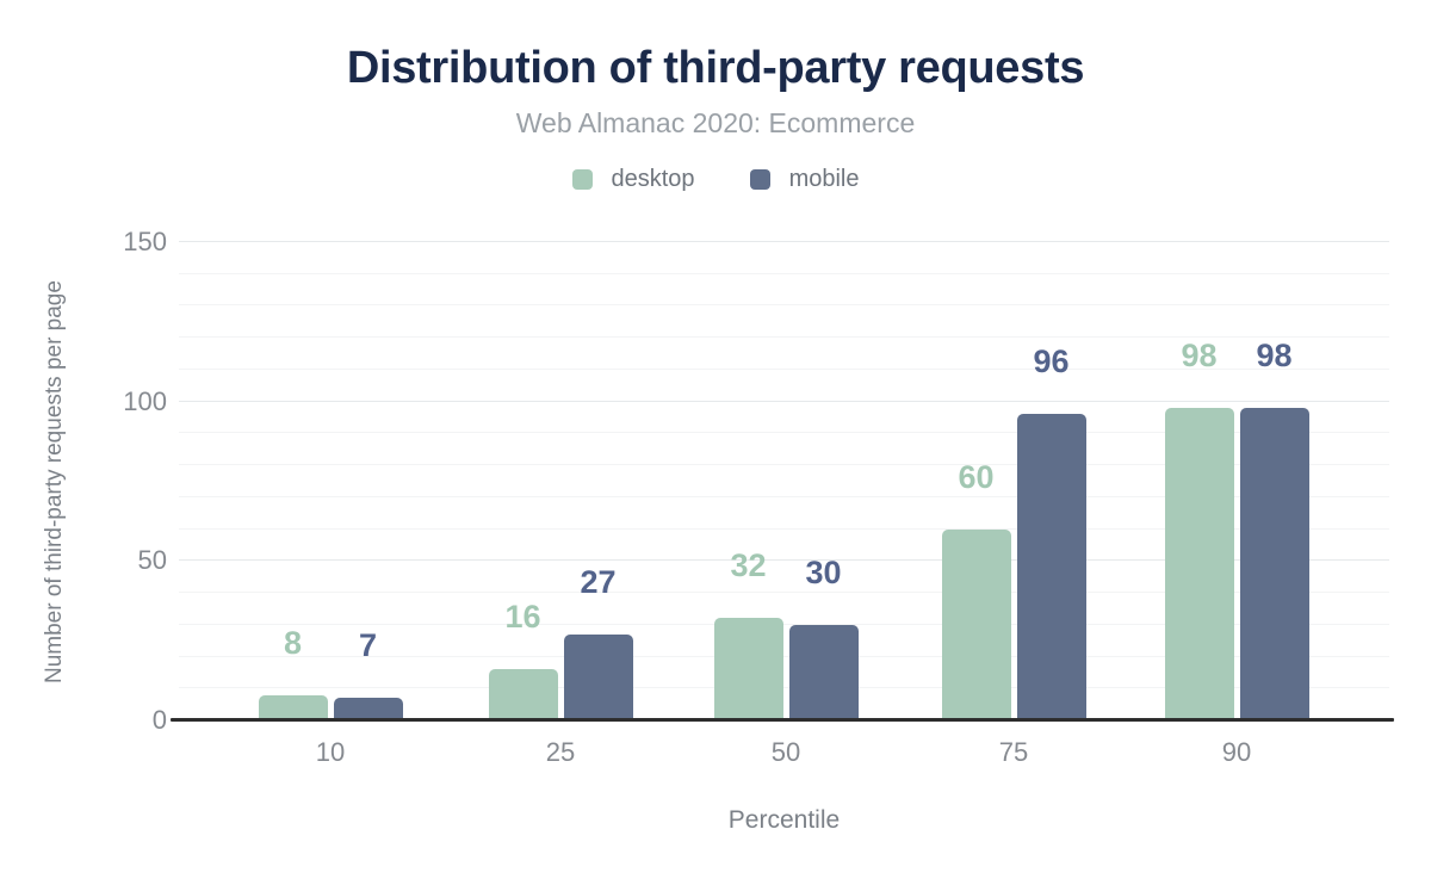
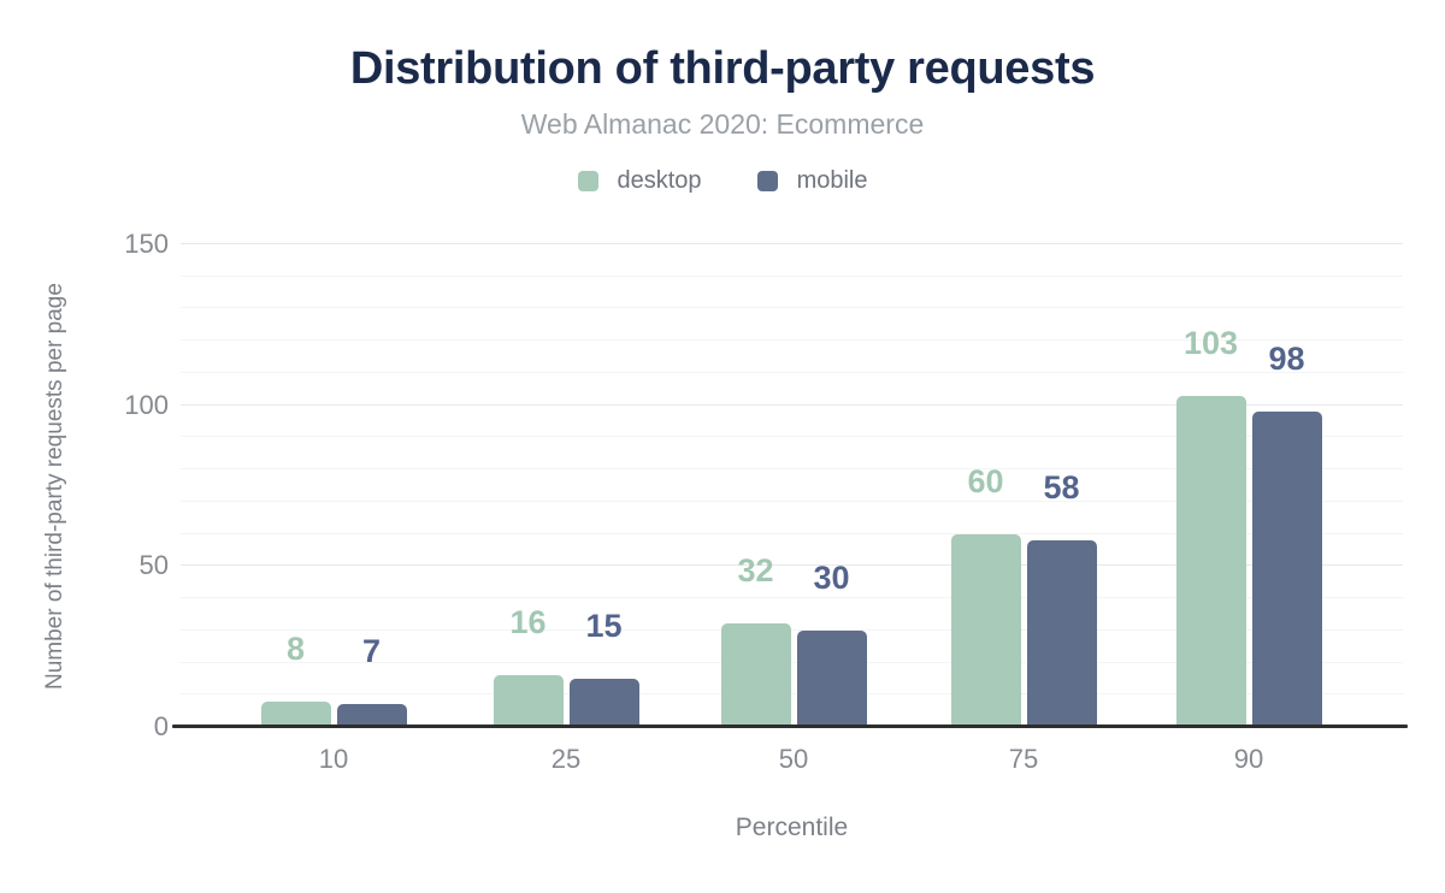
mobile/25: 27 -> 15
mobile/75: 96 -> 58
desktop/90: 98 -> 103
